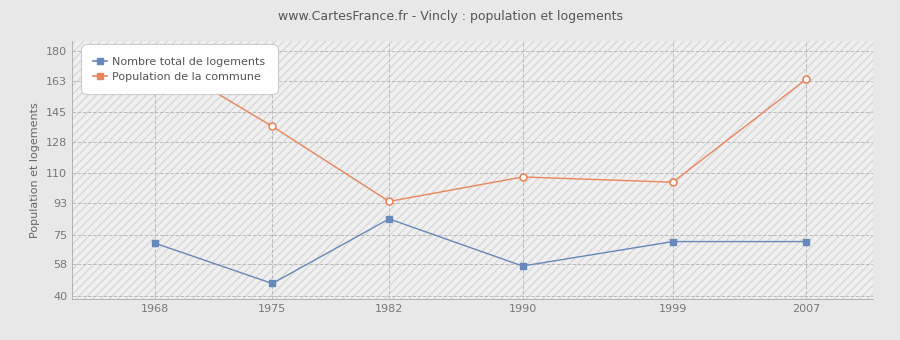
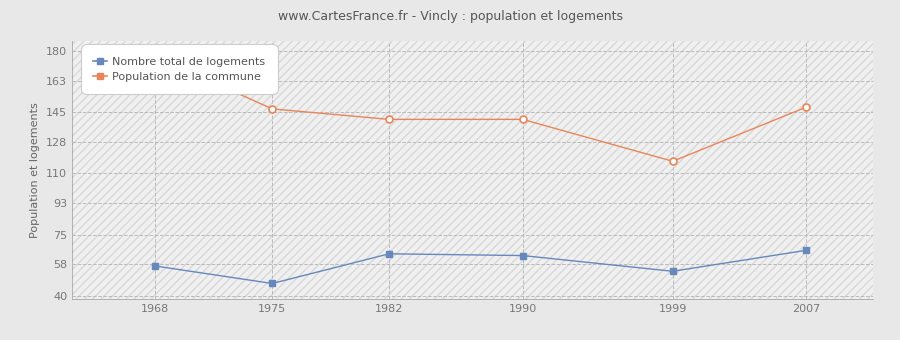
Nombre total de logements/1968: 70 -> 57
Population de la commune/1975: 137 -> 147
Nombre total de logements/1982: 84 -> 64
Population de la commune/1982: 94 -> 141
Nombre total de logements/1990: 57 -> 63
Population de la commune/1990: 108 -> 141
Nombre total de logements/1999: 71 -> 54
Population de la commune/1999: 105 -> 117
Nombre total de logements/2007: 71 -> 66
Population de la commune/2007: 164 -> 148
